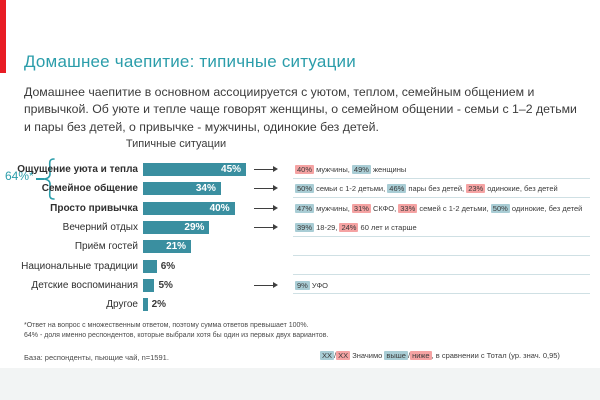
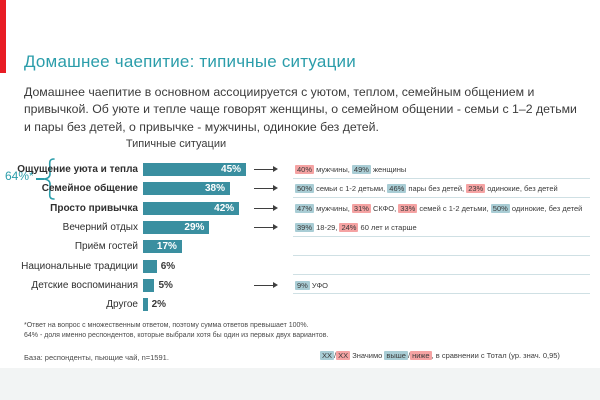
Семейное общение: 34% -> 38%
Просто привычка: 40% -> 42%
Приём гостей: 21% -> 17%
